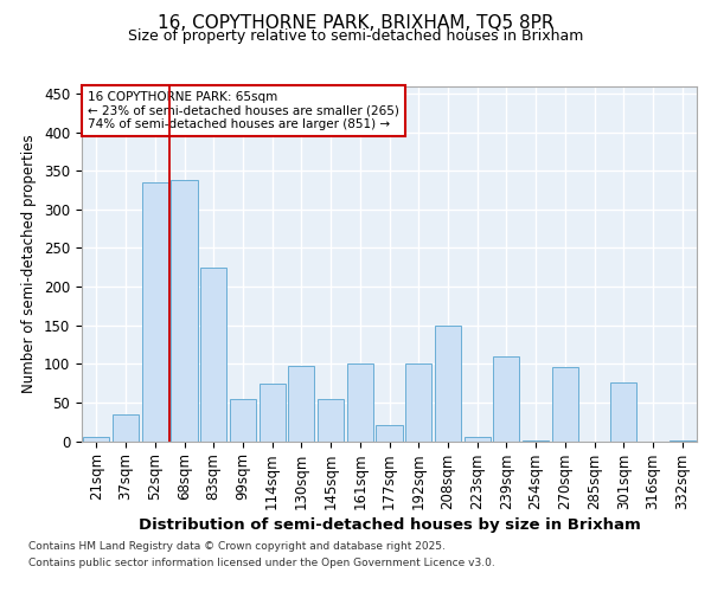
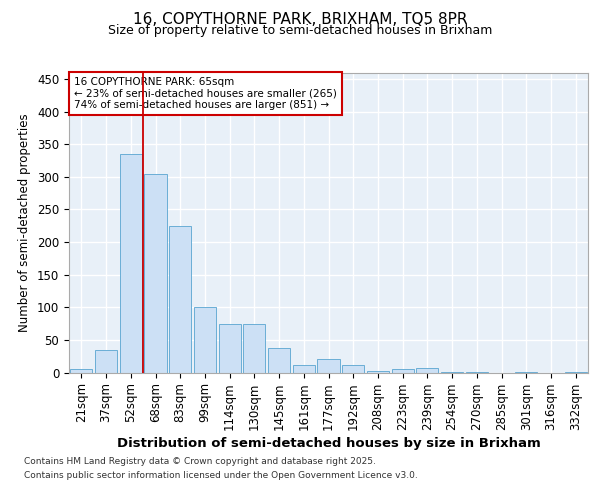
68sqm: 338 -> 305
99sqm: 54 -> 100
130sqm: 98 -> 75
145sqm: 54 -> 38
161sqm: 100 -> 11
192sqm: 100 -> 11
208sqm: 150 -> 2
239sqm: 110 -> 7
270sqm: 96 -> 1
301sqm: 76 -> 1
